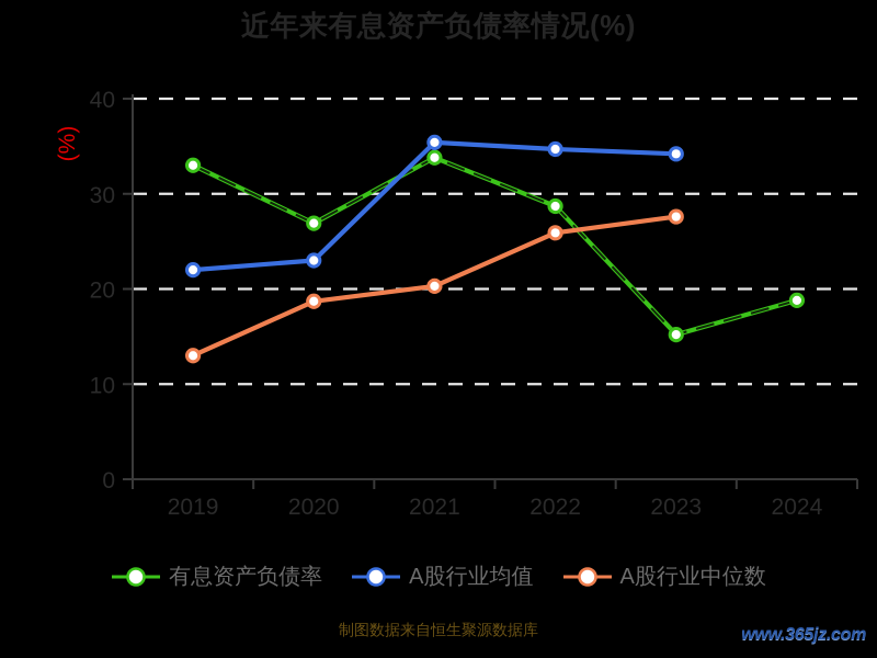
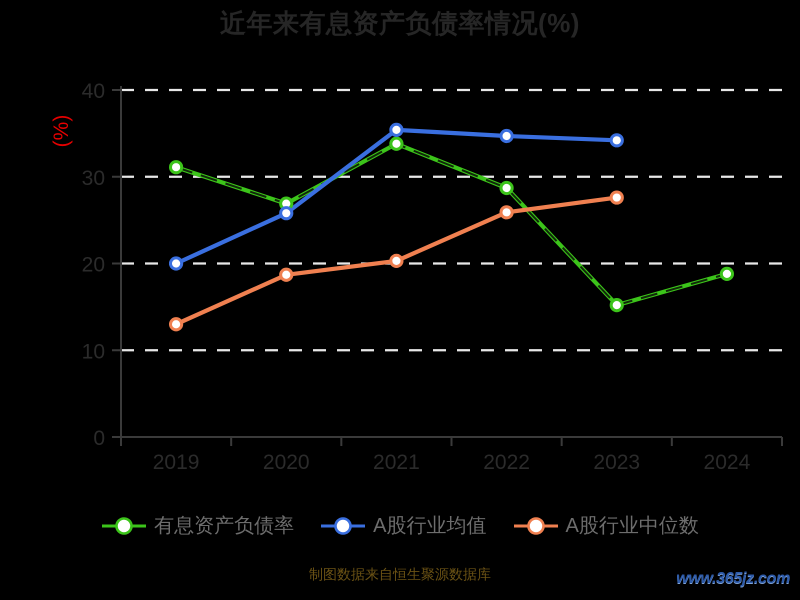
有息资产负债率/2019: 33 -> 31
A股行业均值/2019: 22 -> 20
A股行业均值/2020: 23 -> 26
